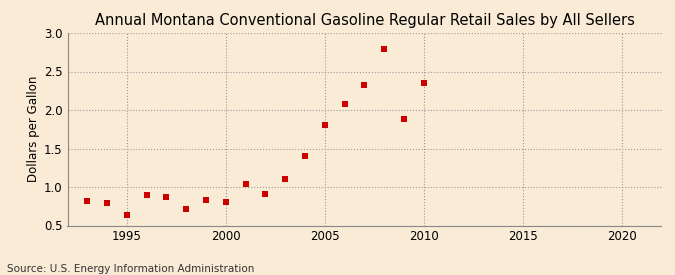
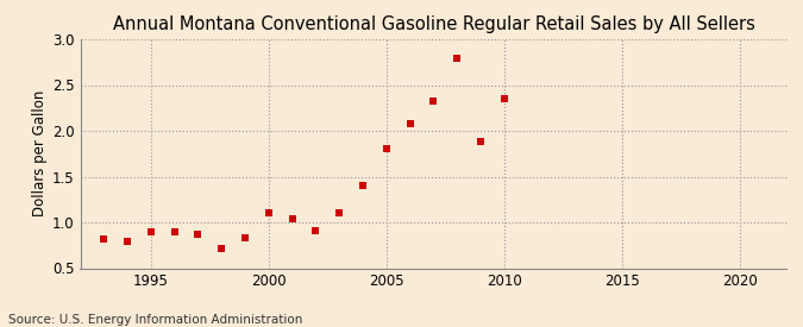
1995: 0.64 -> 0.90
2000: 0.80 -> 1.11
